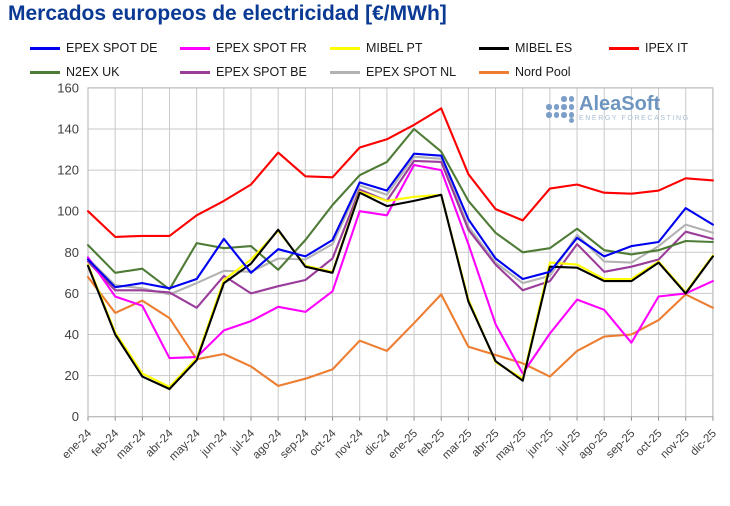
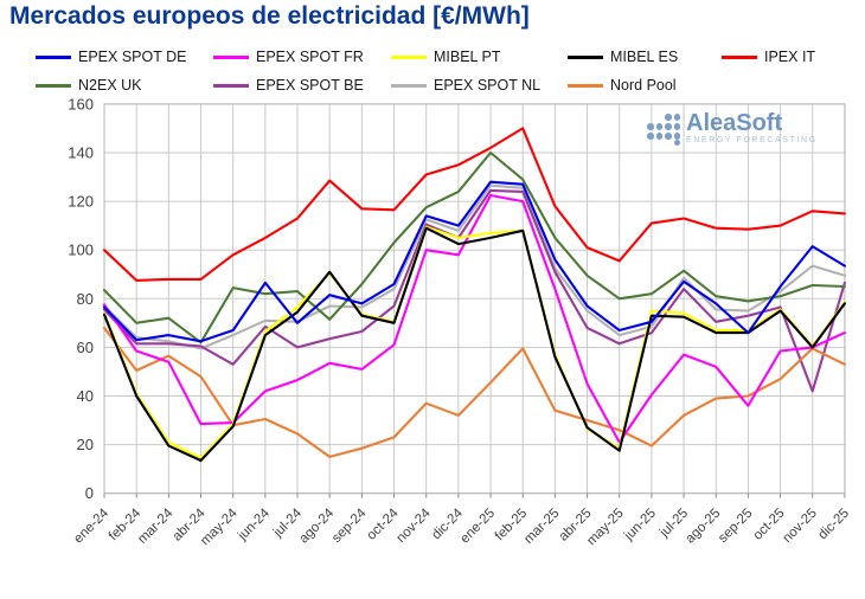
EPEX SPOT BE/abr-25: 74 -> 68
EPEX SPOT DE/sep-25: 83 -> 66
EPEX SPOT BE/nov-25: 90 -> 42
